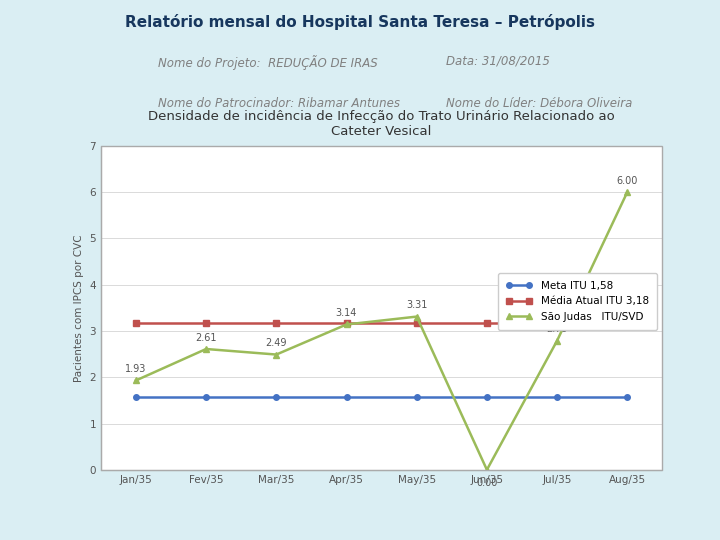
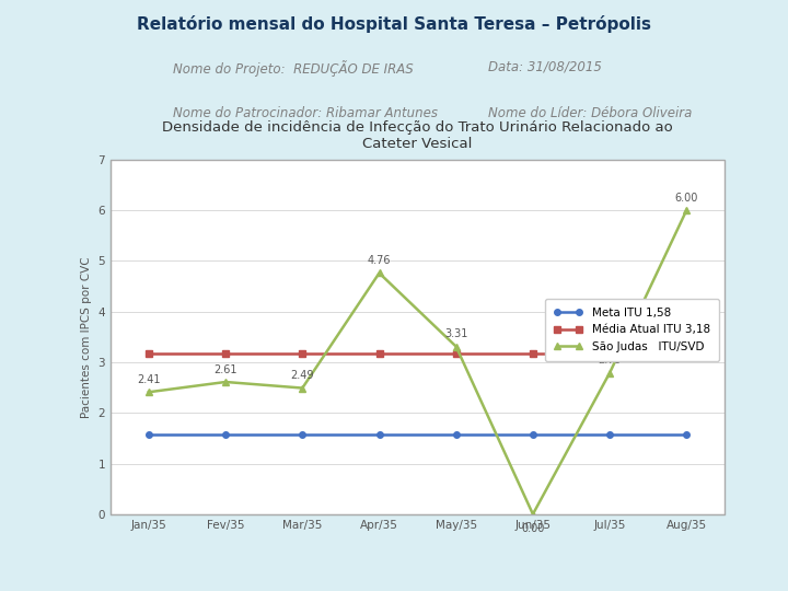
São Judas ITU/SVD/Jan/35: 1.93 -> 2.41
São Judas ITU/SVD/Apr/35: 3.14 -> 4.76
